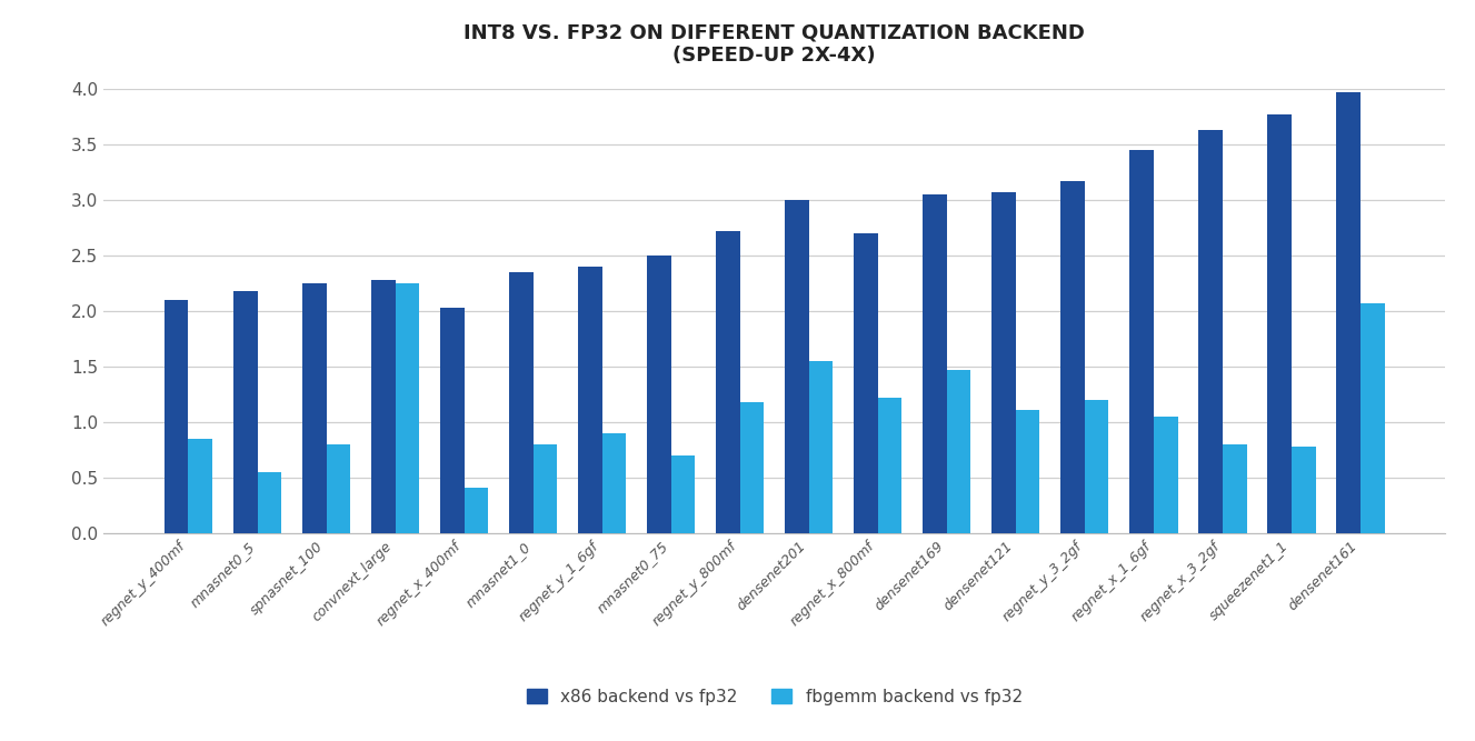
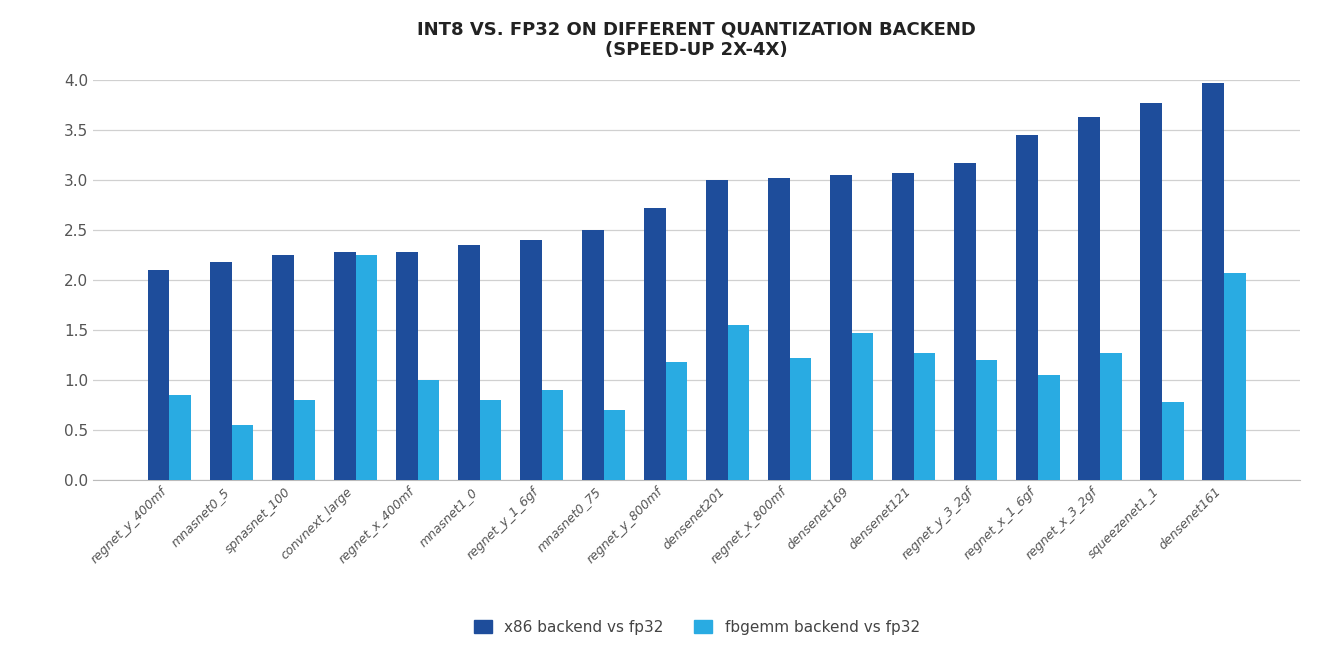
x86 backend vs fp32/regnet_x_400mf: 2.03 -> 2.28
fbgemm backend vs fp32/regnet_x_400mf: 0.41 -> 1.00
x86 backend vs fp32/regnet_x_800mf: 2.70 -> 3.02
fbgemm backend vs fp32/densenet121: 1.11 -> 1.27
fbgemm backend vs fp32/regnet_x_3_2gf: 0.80 -> 1.27
